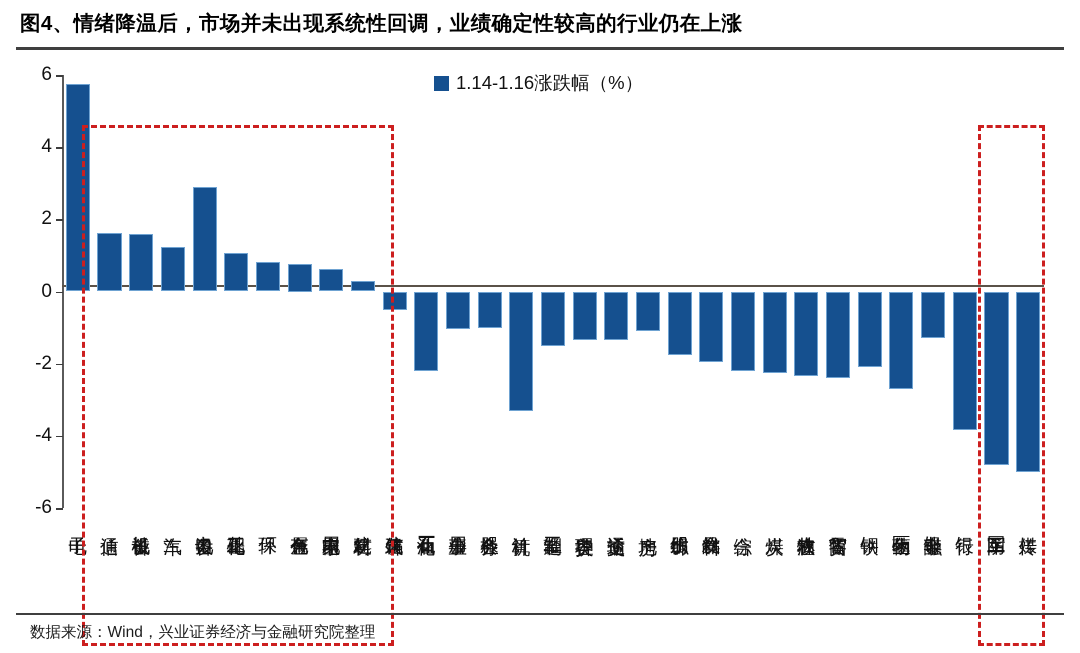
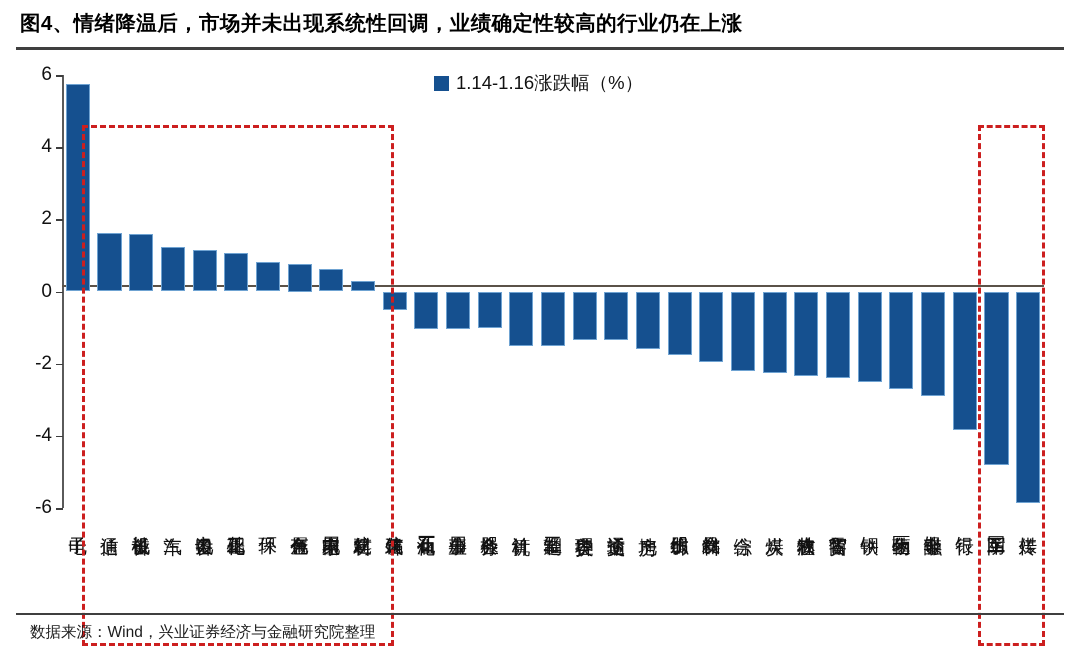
电力设备: 2.9 -> 1.1
石油石化: -2.2 -> -1.1
计算机: -3.3 -> -1.5
房地产: -1.1 -> -1.6
钢铁: -2.1 -> -2.5
非银金融: -1.3 -> -2.9
传媒: -5.0 -> -5.8
